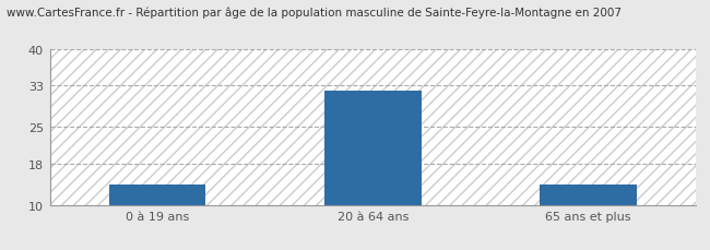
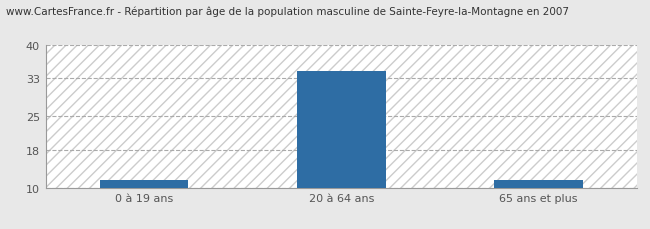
0 à 19 ans: 14.0 -> 11.5
20 à 64 ans: 32.0 -> 34.5
65 ans et plus: 14.0 -> 11.5
